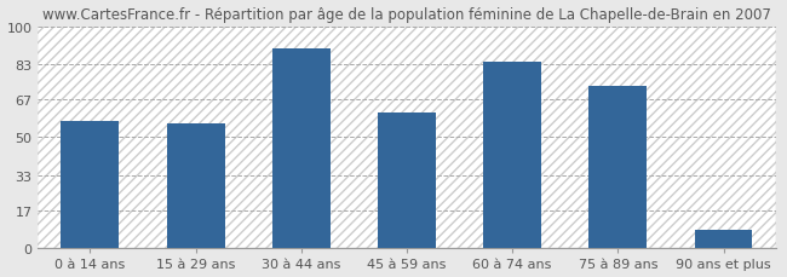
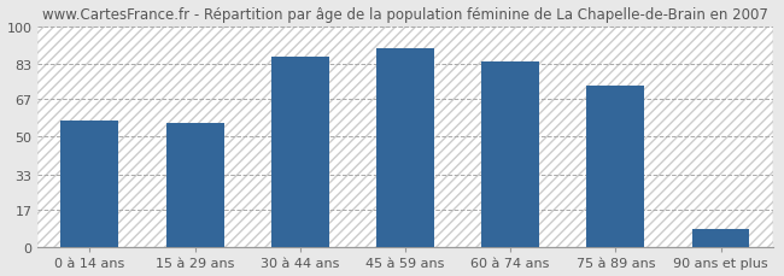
30 à 44 ans: 90 -> 86
45 à 59 ans: 61 -> 90
